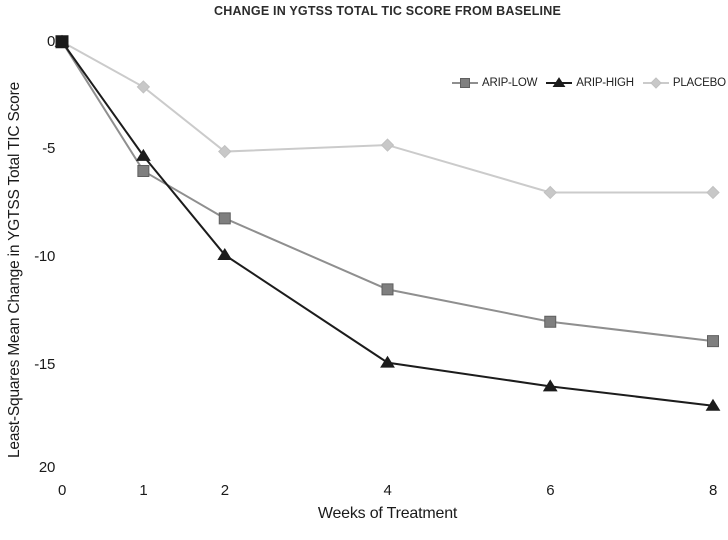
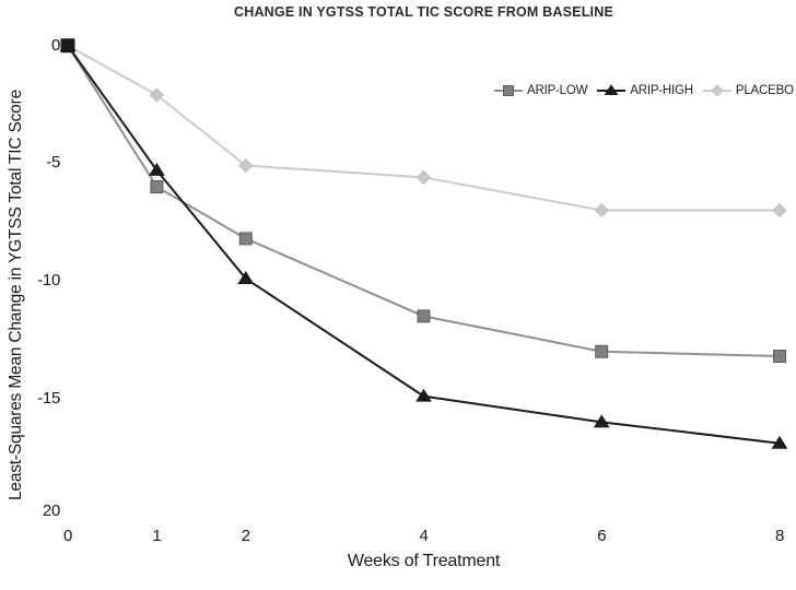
PLACEBO/4: -4.8 -> -5.6
ARIP-LOW/8: -13.9 -> -13.2
